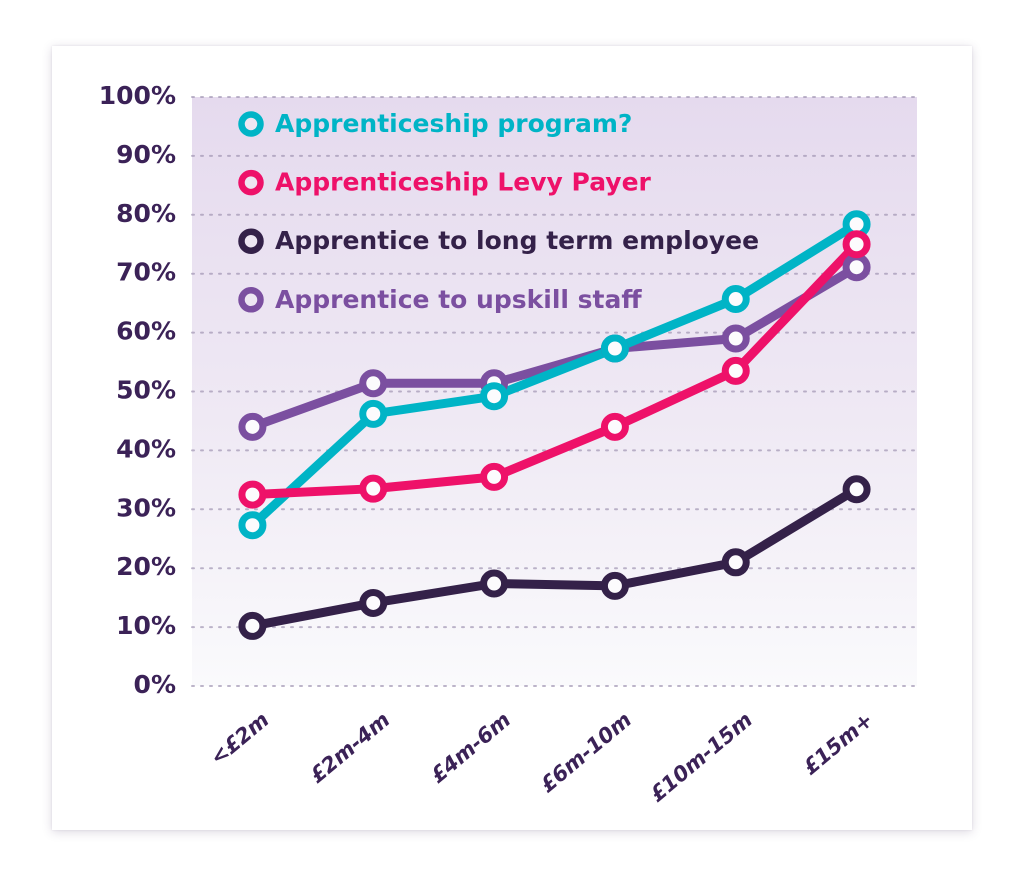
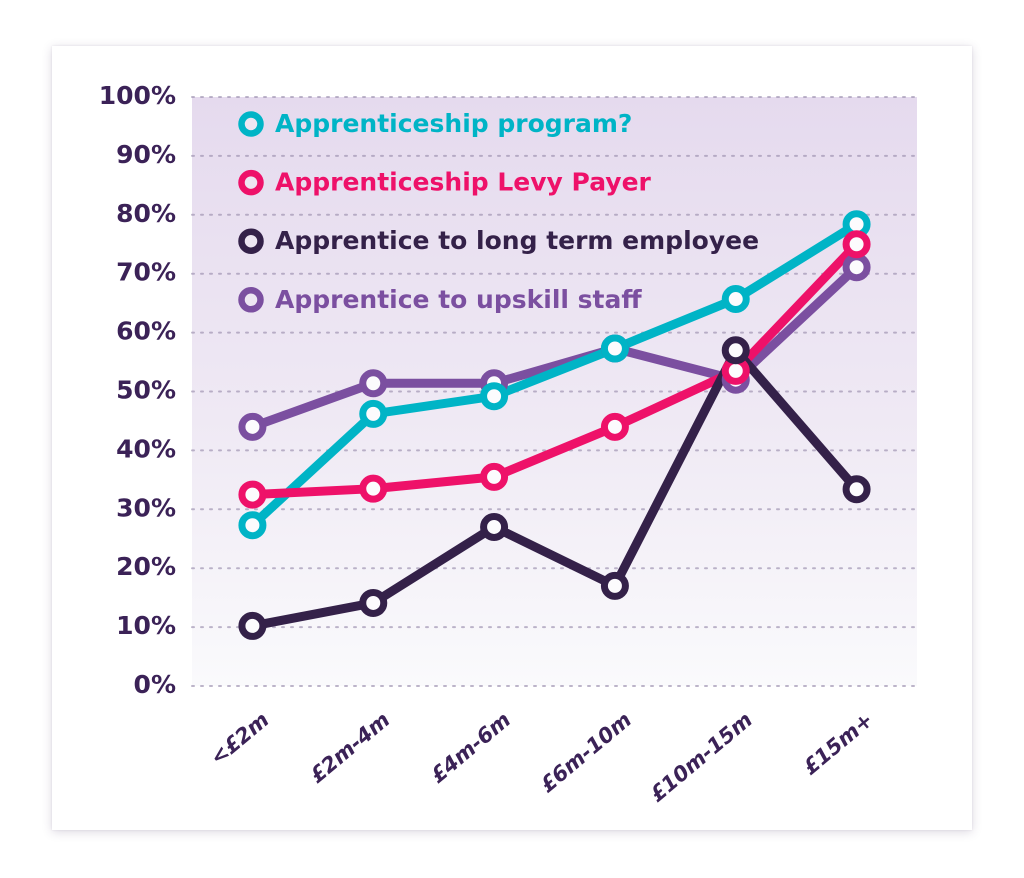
Apprentice to long term employee/£4m-6m: 17% -> 27%
Apprentice to long term employee/£10m-15m: 21% -> 57%
Apprentice to upskill staff/£10m-15m: 59% -> 52%
